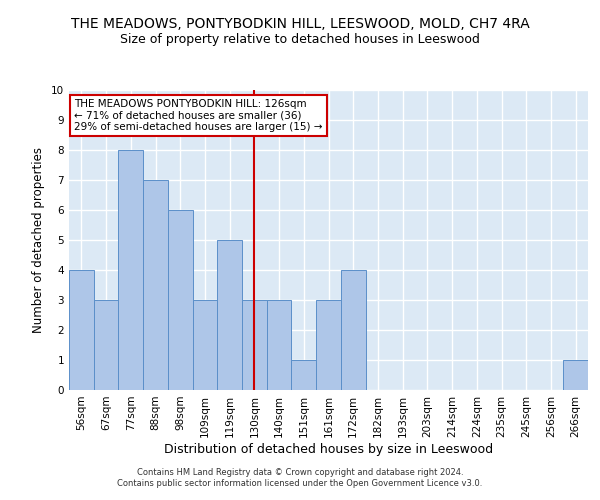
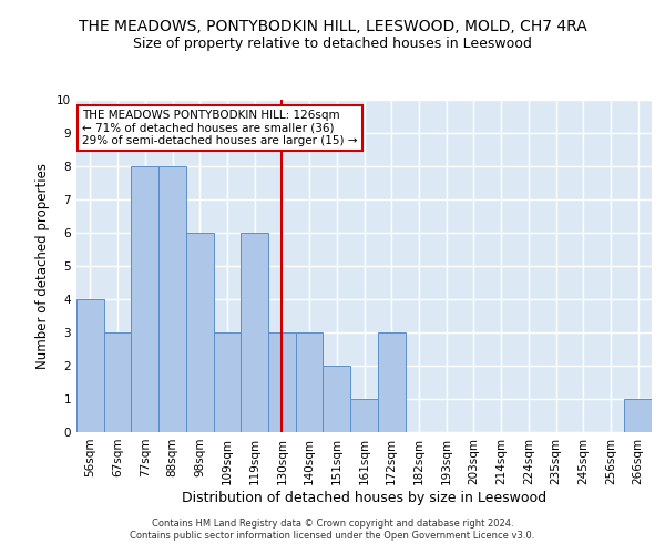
88sqm: 7 -> 8
119sqm: 5 -> 6
151sqm: 1 -> 2
161sqm: 3 -> 1
172sqm: 4 -> 3
